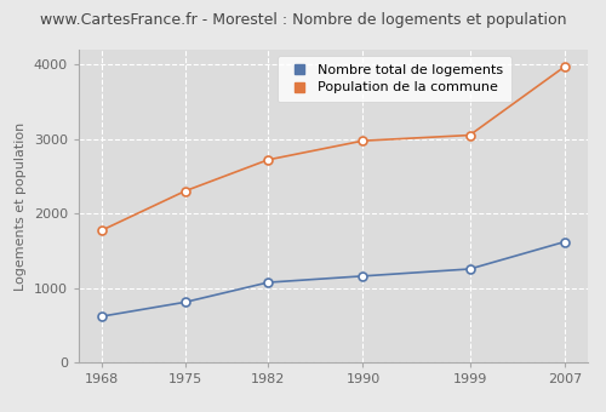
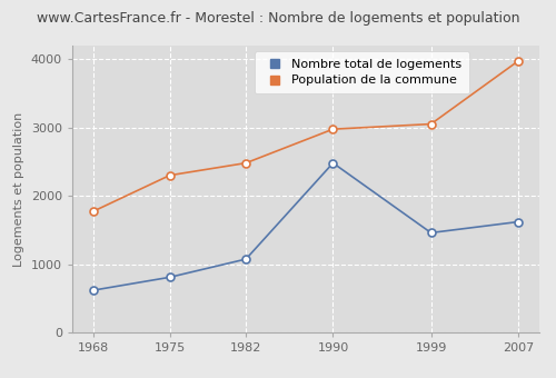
Population de la commune/1982: 2720 -> 2480
Nombre total de logements/1990: 1160 -> 2480
Nombre total de logements/1999: 1260 -> 1460
